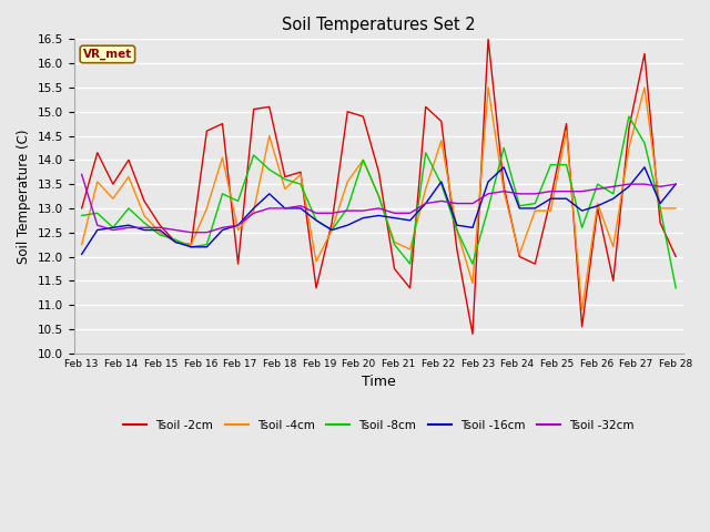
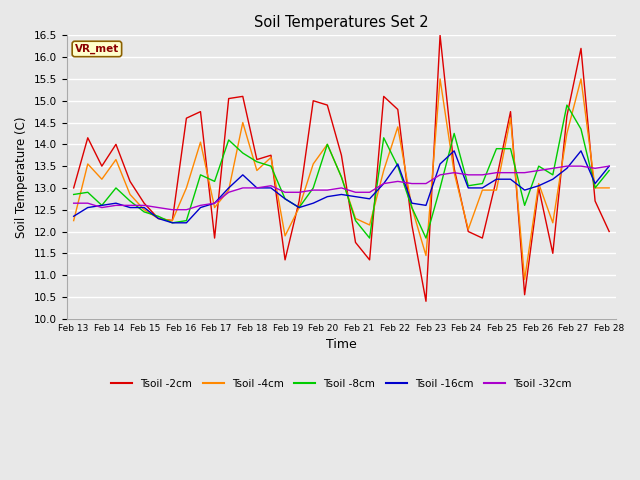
Tsoil -16cm/Feb 13: 12.05 -> 12.35
Tsoil -32cm/Feb 13: 13.70 -> 12.65
Tsoil -8cm/Feb 28: 11.35 -> 13.40
